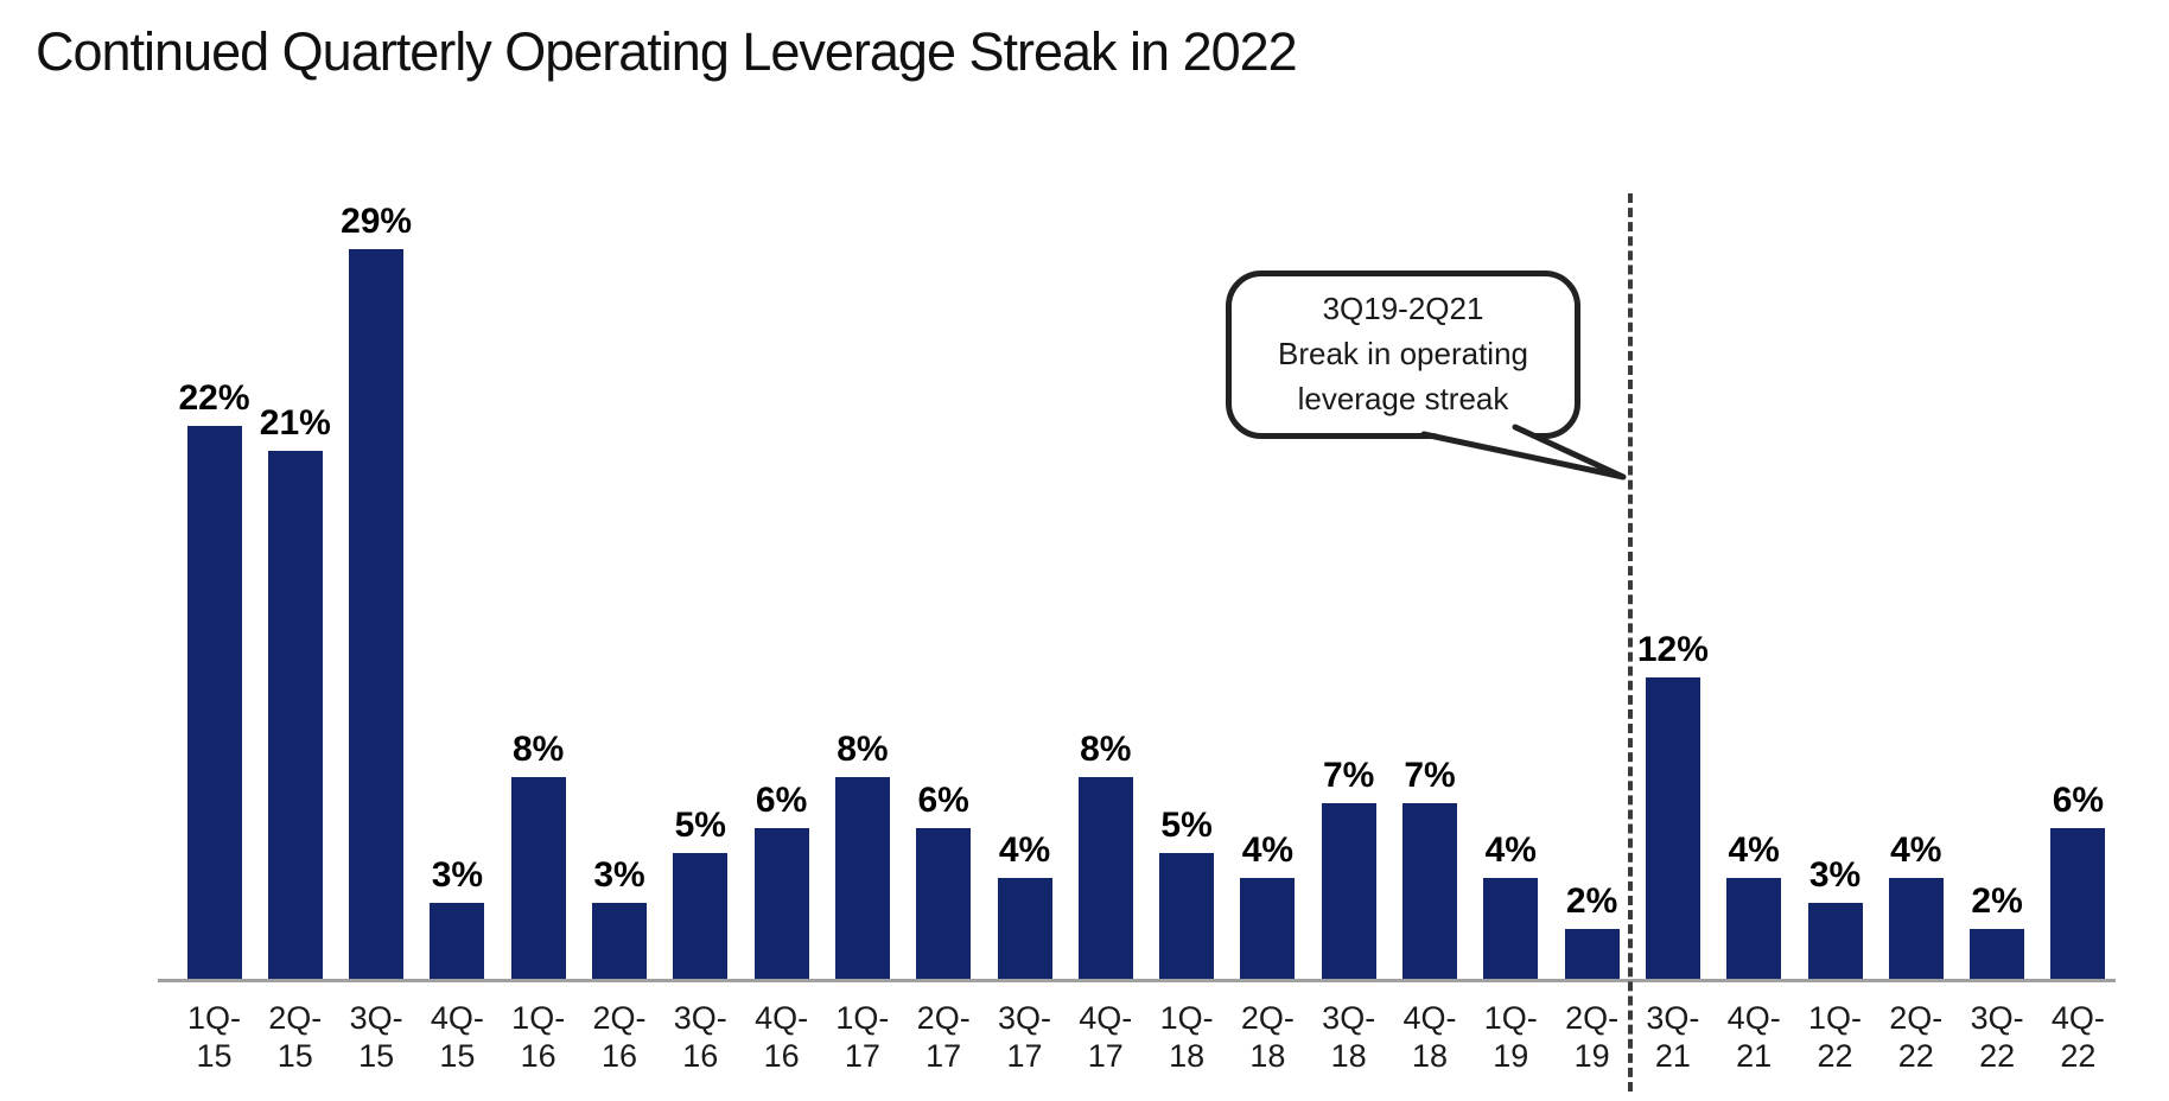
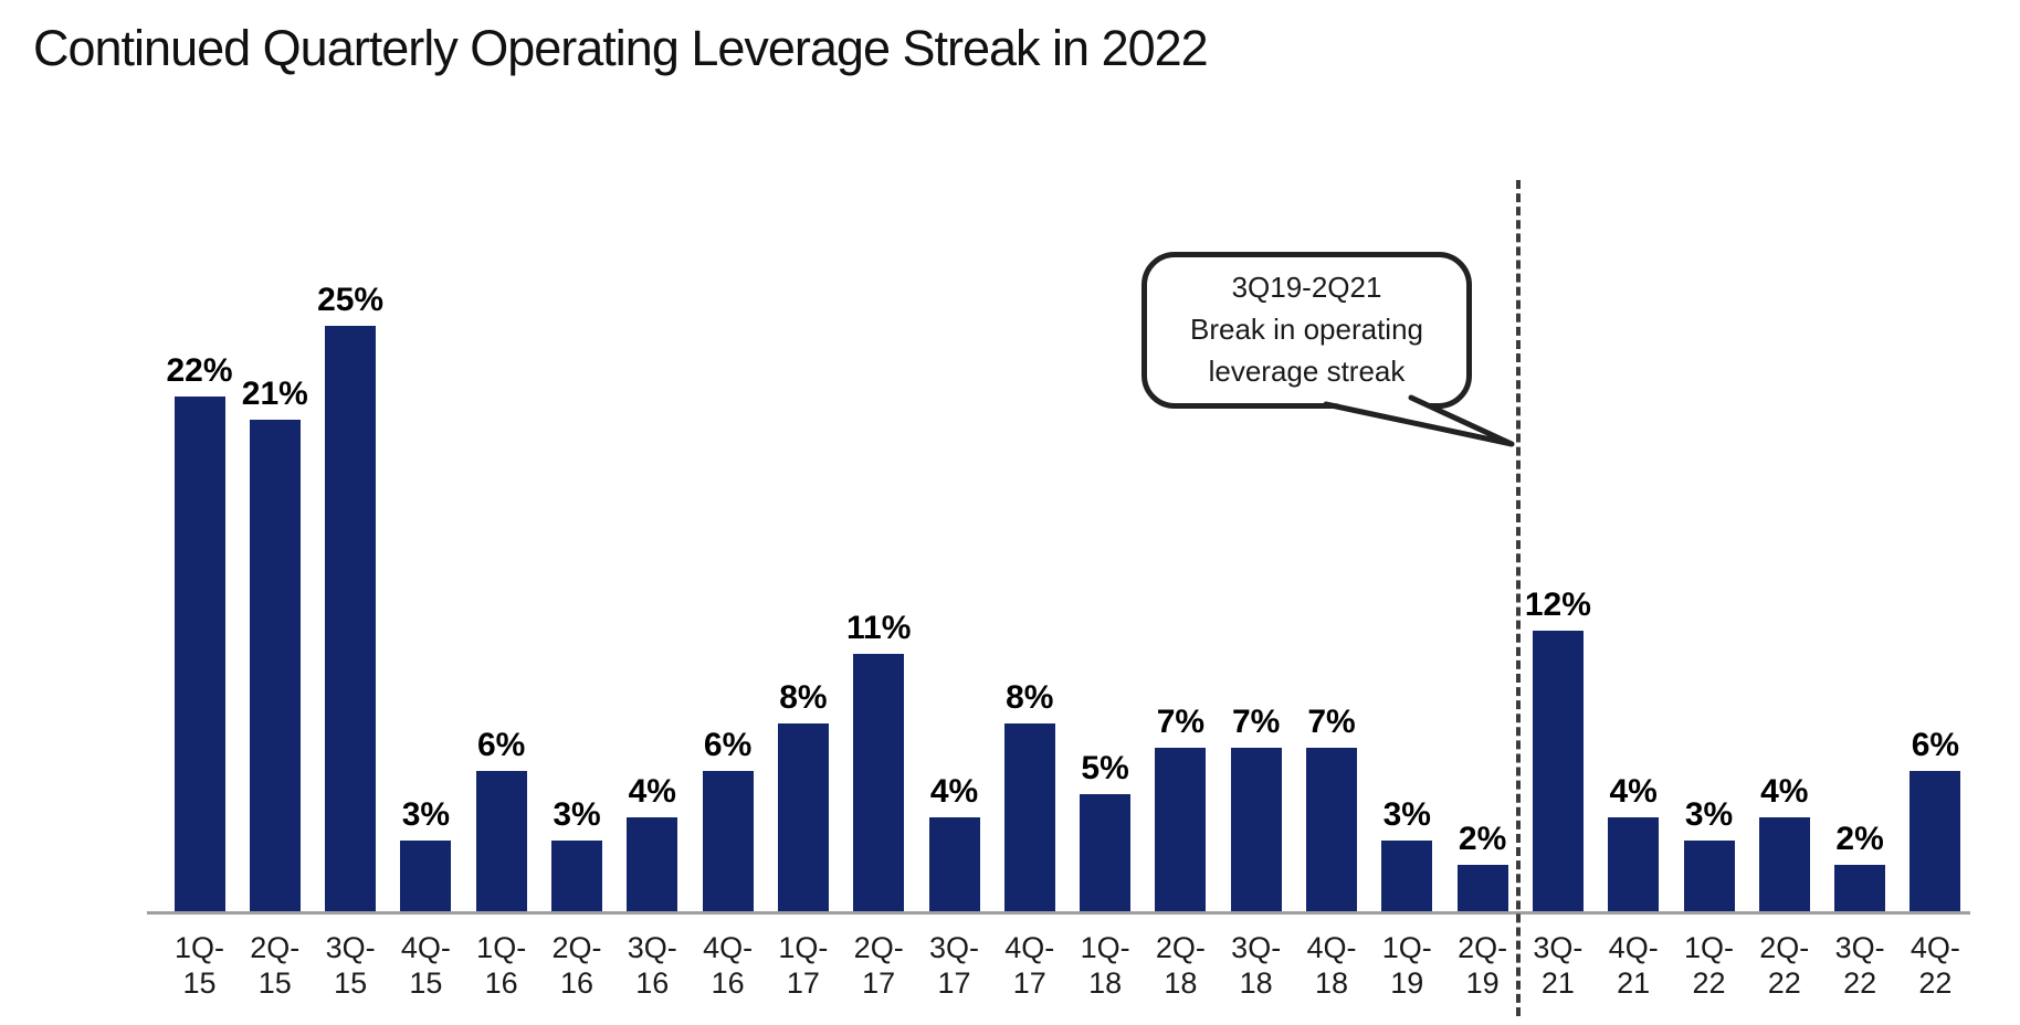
3Q-15: 29% -> 25%
1Q-16: 8% -> 6%
3Q-16: 5% -> 4%
2Q-17: 6% -> 11%
2Q-18: 4% -> 7%
1Q-19: 4% -> 3%
